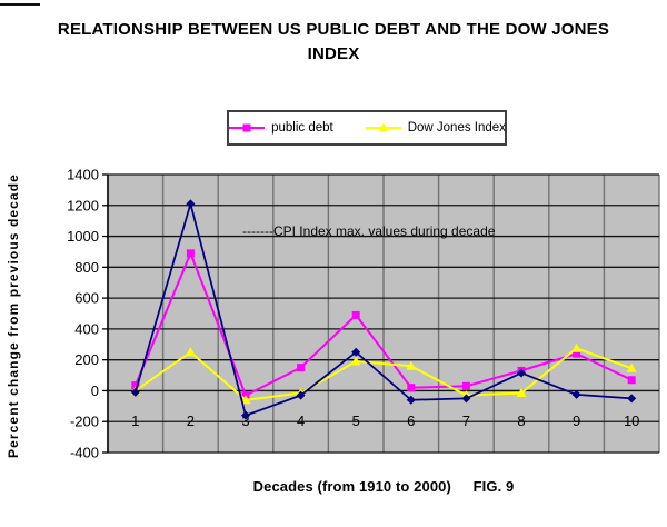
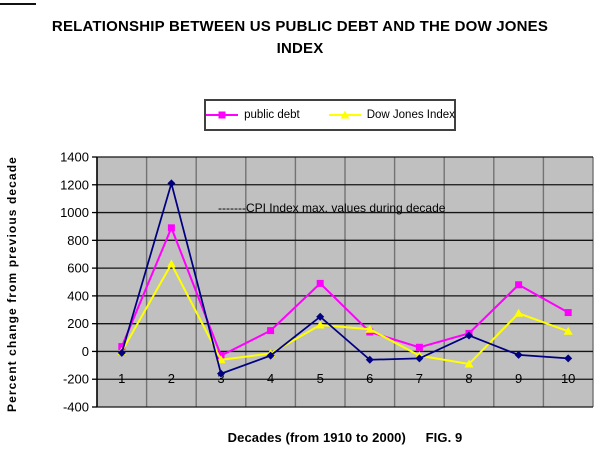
Dow Jones Index/2: 250 -> 630
public debt/6: 20 -> 140
Dow Jones Index/8: -20 -> -90
public debt/9: 240 -> 480
public debt/10: 70 -> 280
